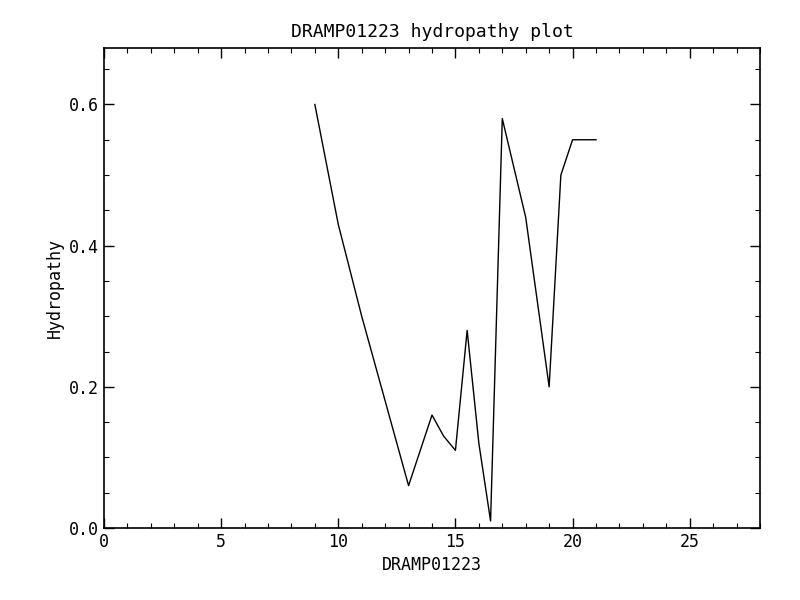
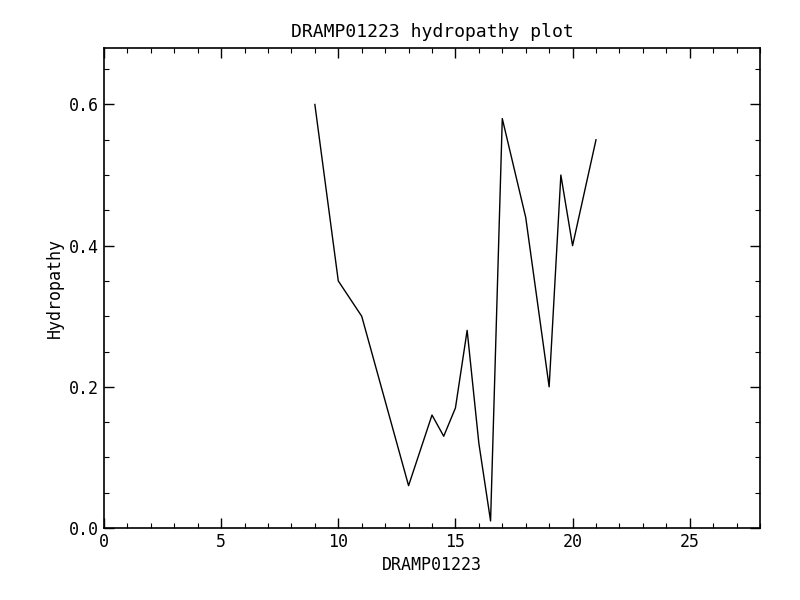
10: 0.43 -> 0.35
15: 0.11 -> 0.17
20: 0.55 -> 0.40
